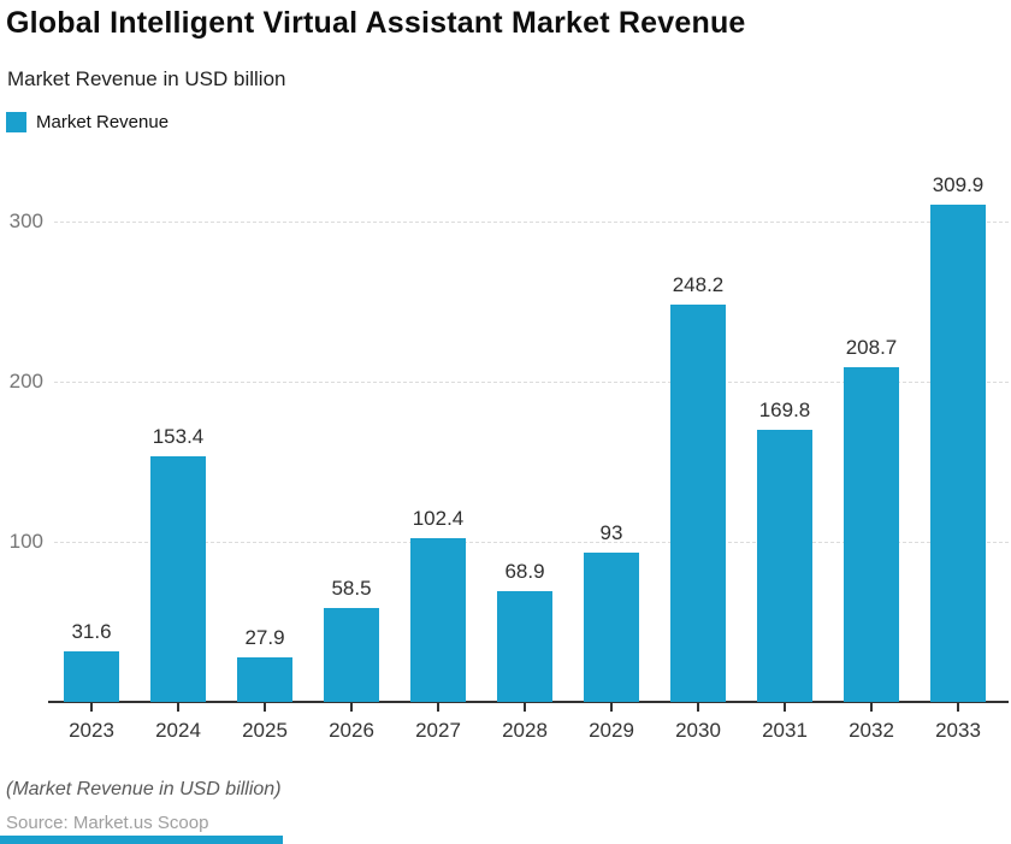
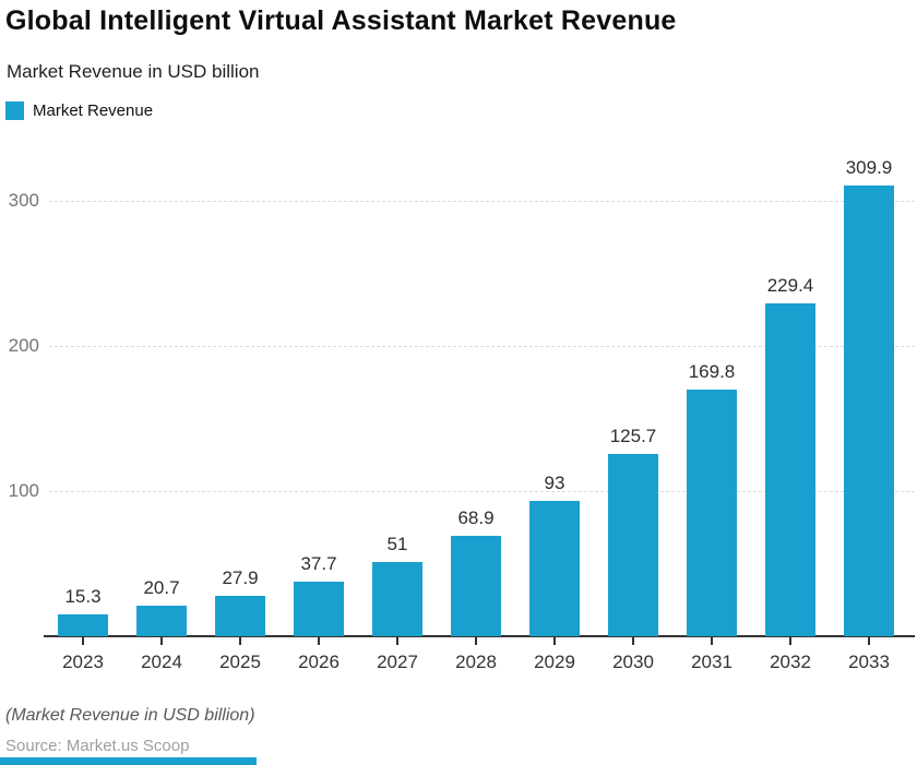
2023: 31.6 -> 15.3
2024: 153.4 -> 20.7
2026: 58.5 -> 37.7
2027: 102.4 -> 51
2030: 248.2 -> 125.7
2032: 208.7 -> 229.4
